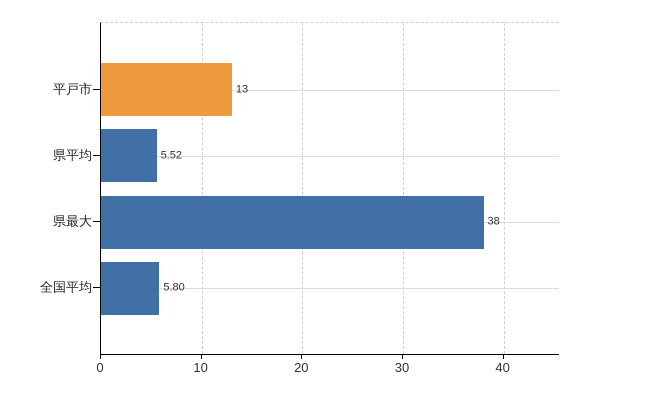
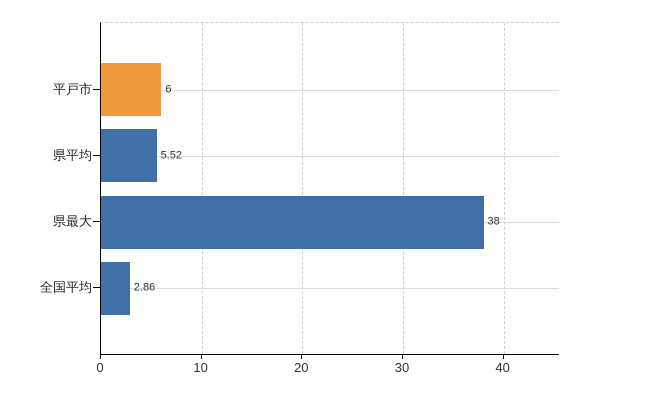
平戸市: 13 -> 6
全国平均: 5.80 -> 2.86
